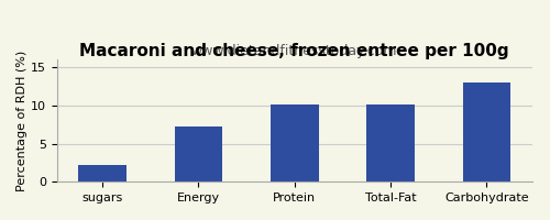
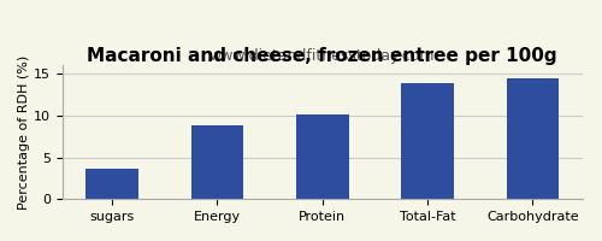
sugars: 2.2 -> 3.6
Energy: 7.2 -> 8.8
Total-Fat: 10.1 -> 13.8
Carbohydrate: 13.0 -> 14.4
